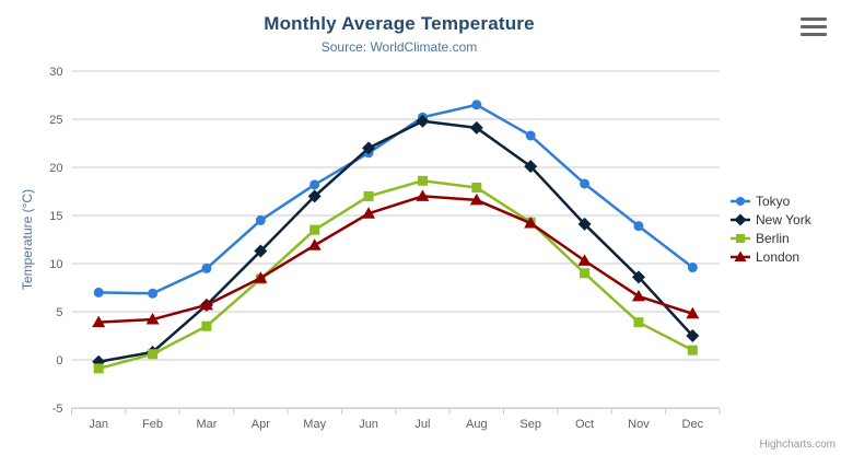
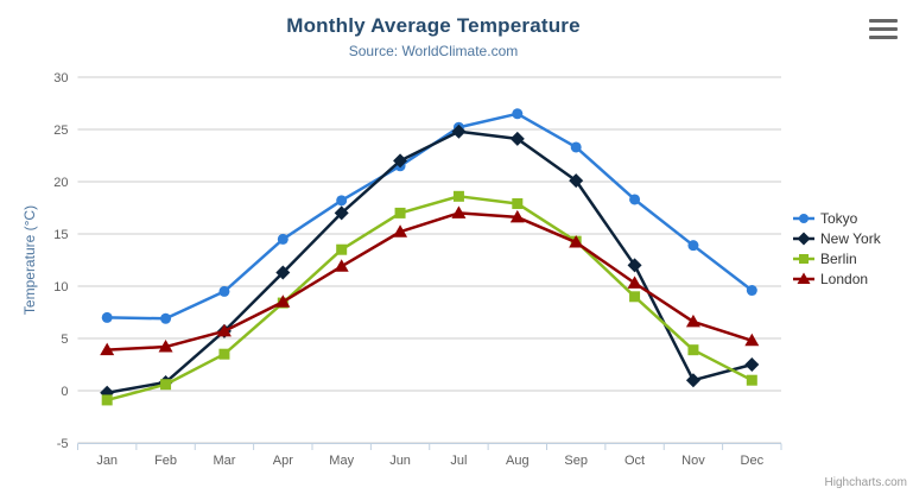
New York/Oct: 14 -> 12
New York/Nov: 9 -> 1
